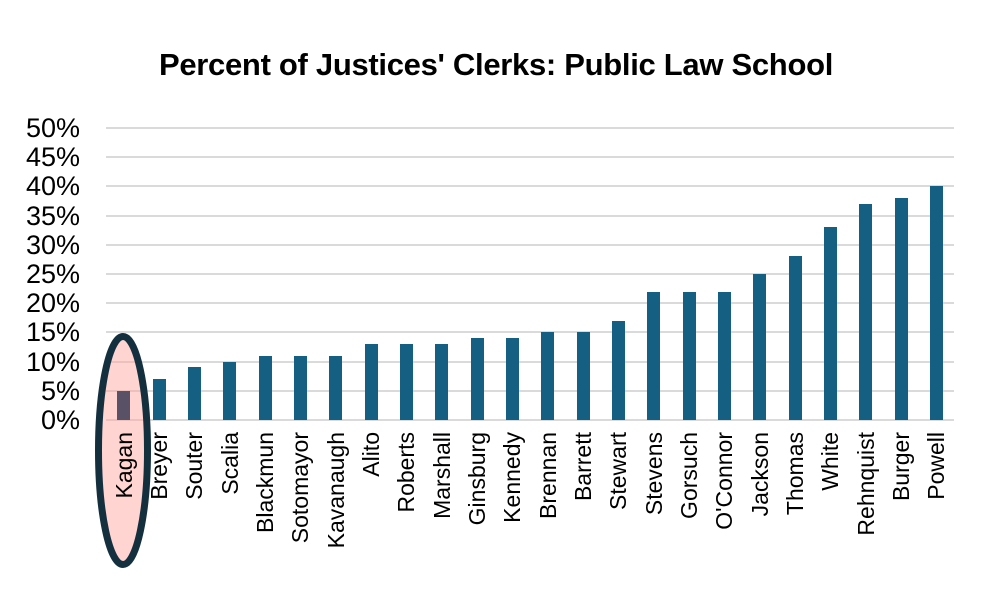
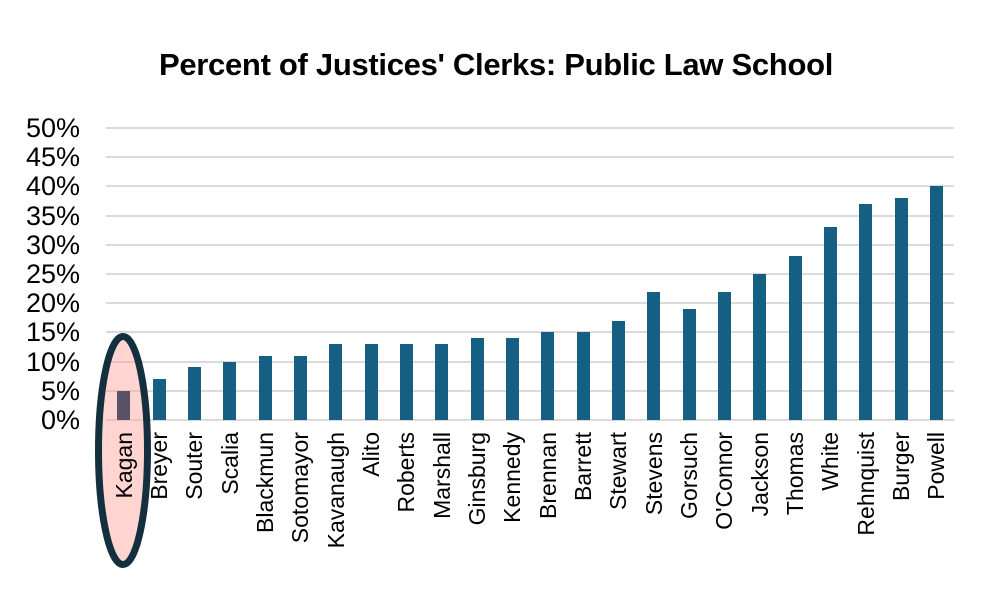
Kavanaugh: 11% -> 13%
Gorsuch: 22% -> 19%
